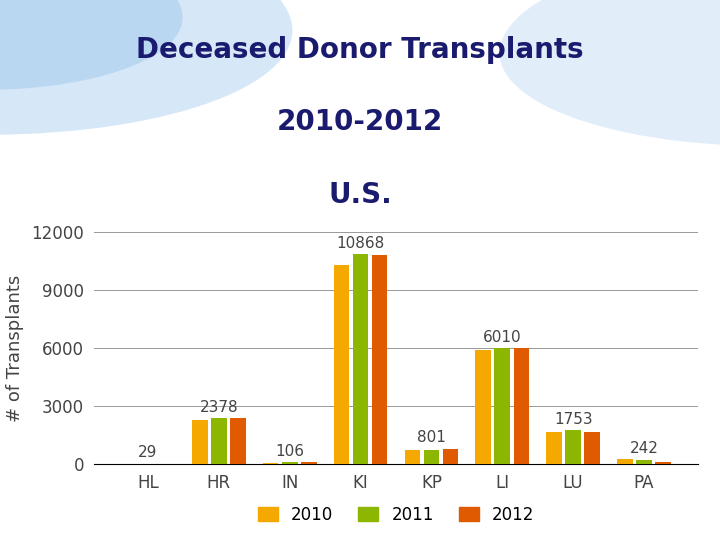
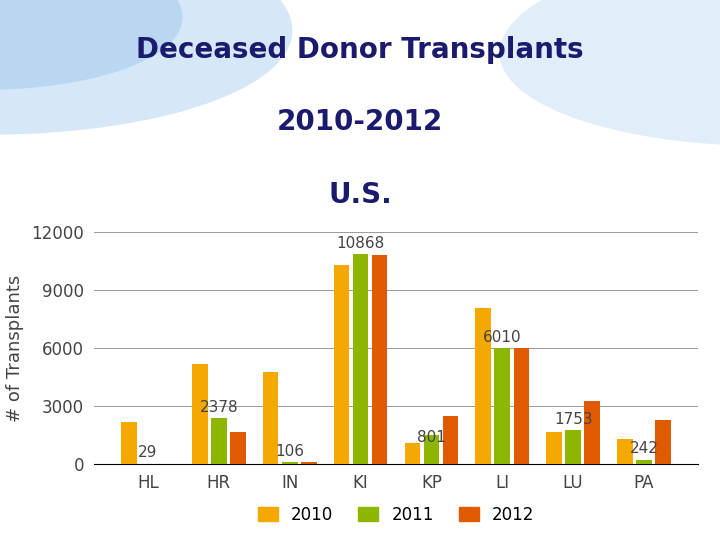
2010/HL: 0 -> 2200
2010/HR: 2300 -> 5200
2012/HR: 2400 -> 1700
2010/IN: 100 -> 4800
2010/KP: 700 -> 1100
2011/KP: 800 -> 1500
2012/KP: 800 -> 2500
2010/LI: 5900 -> 8100
2012/LU: 1700 -> 3300
2010/PA: 300 -> 1300
2012/PA: 100 -> 2300
